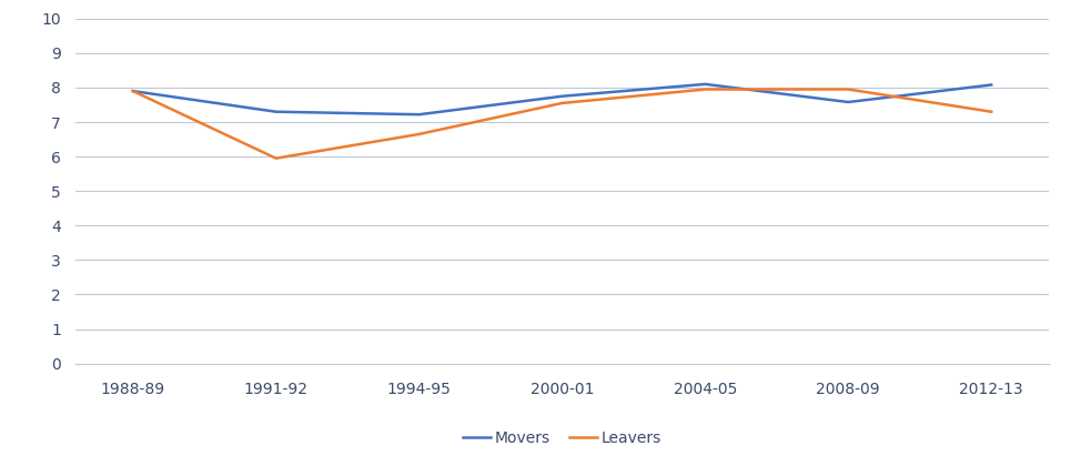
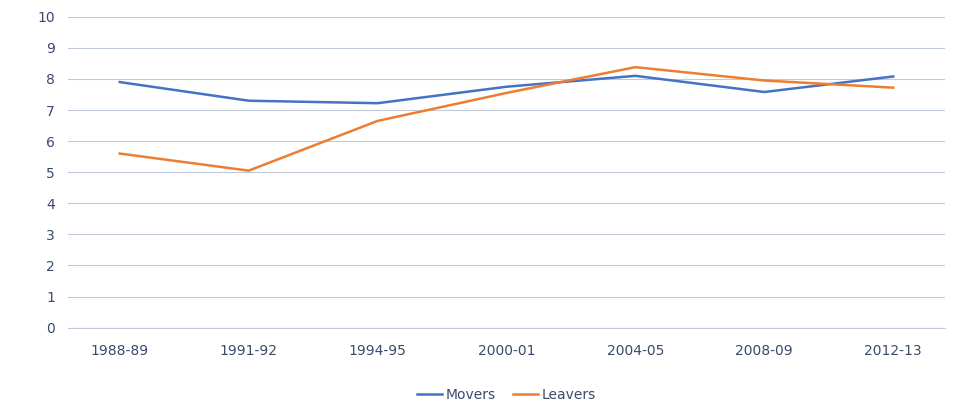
Leavers/1988-89: 7.90 -> 5.60
Leavers/1991-92: 5.95 -> 5.05
Leavers/2004-05: 7.95 -> 8.38
Leavers/2012-13: 7.30 -> 7.72
